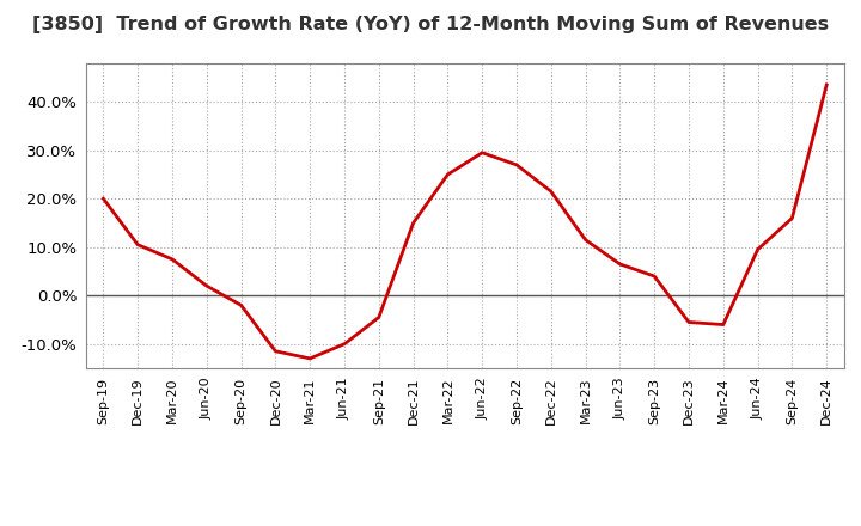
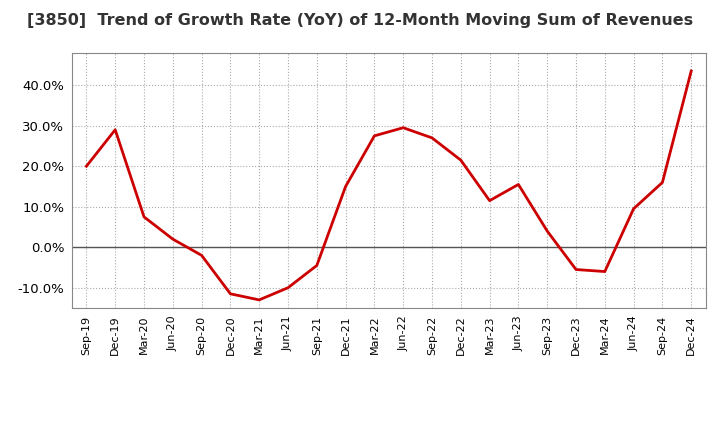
Dec-19: 10.5% -> 29.0%
Mar-22: 25.0% -> 27.5%
Jun-23: 6.5% -> 15.5%
